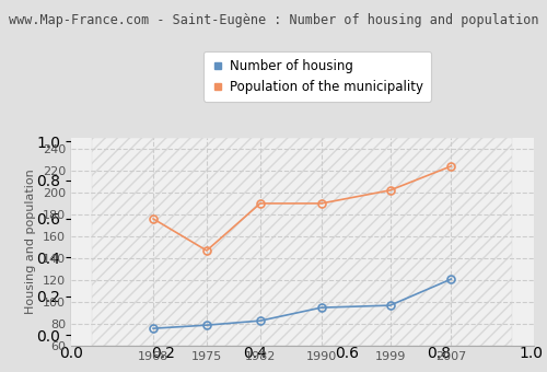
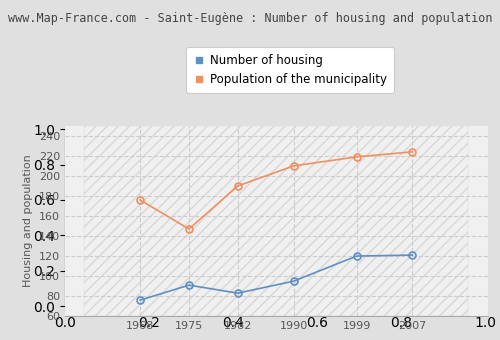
Number of housing/1975: 79 -> 91
Population of the municipality/1990: 190 -> 210
Number of housing/1999: 97 -> 120
Population of the municipality/1999: 202 -> 219
